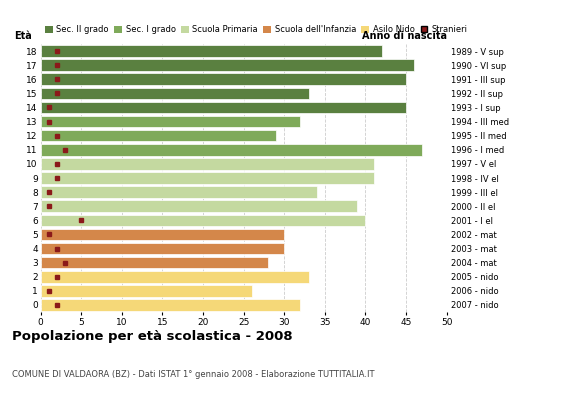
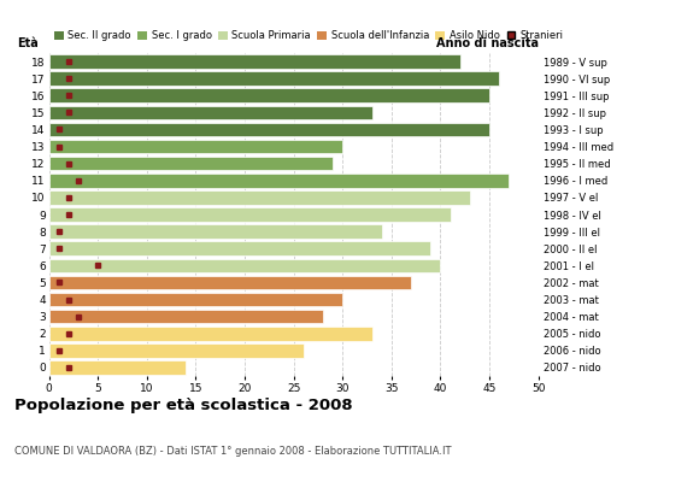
13: 32 -> 30
10: 41 -> 43
5: 30 -> 37
0: 32 -> 14
